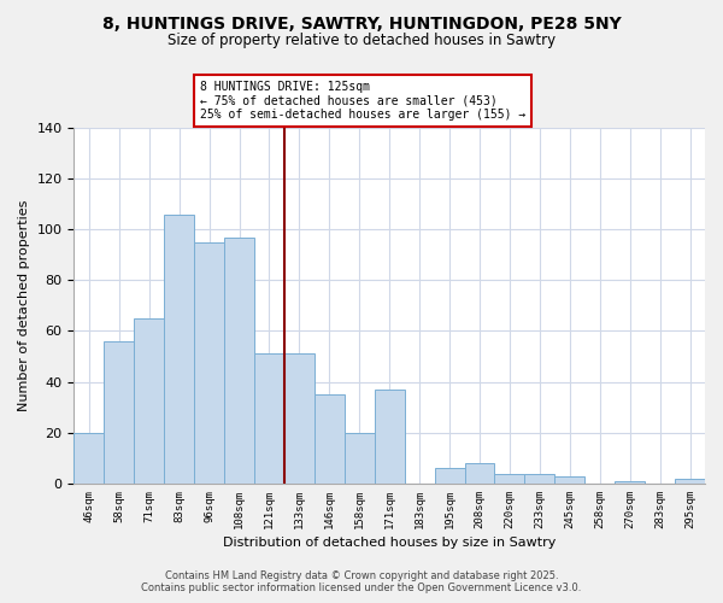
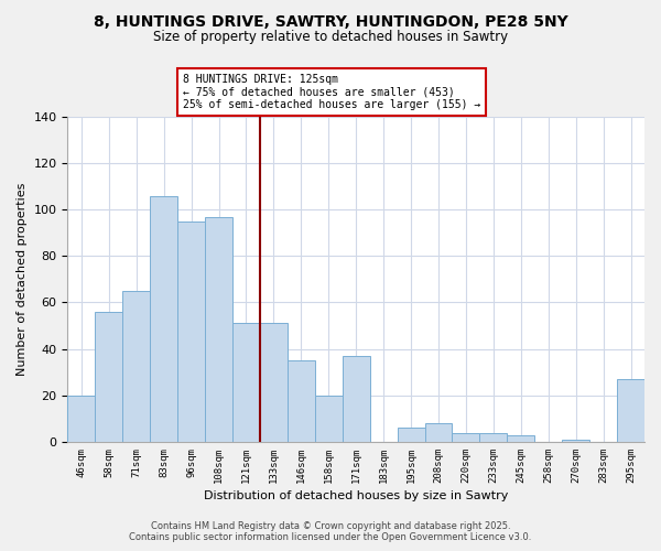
295sqm: 2 -> 27
